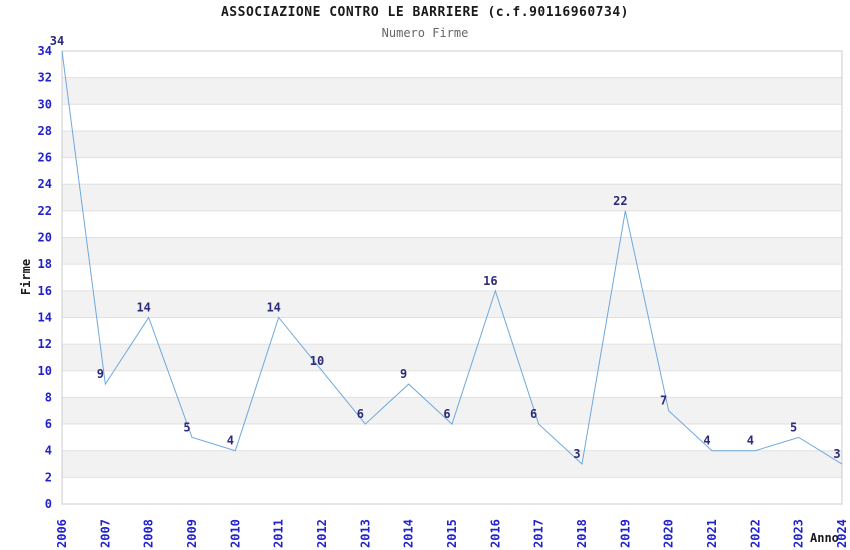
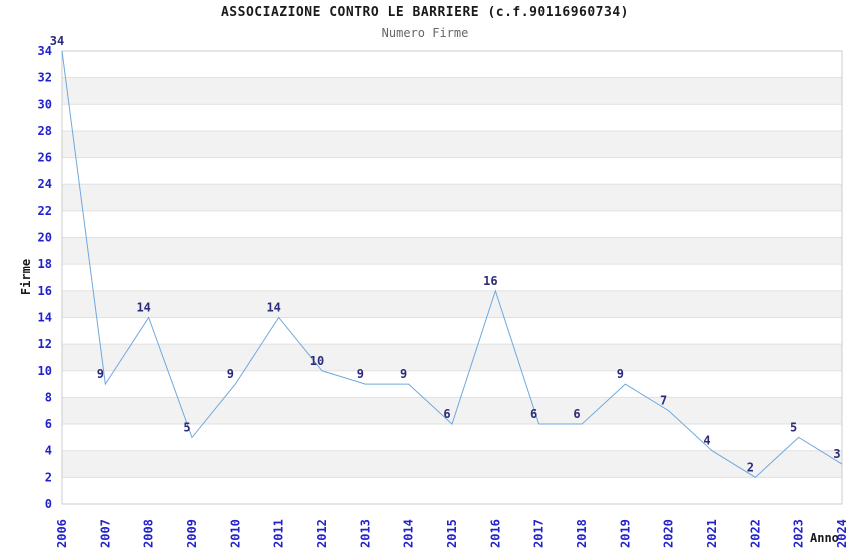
2010: 4 -> 9
2013: 6 -> 9
2018: 3 -> 6
2019: 22 -> 9
2022: 4 -> 2
